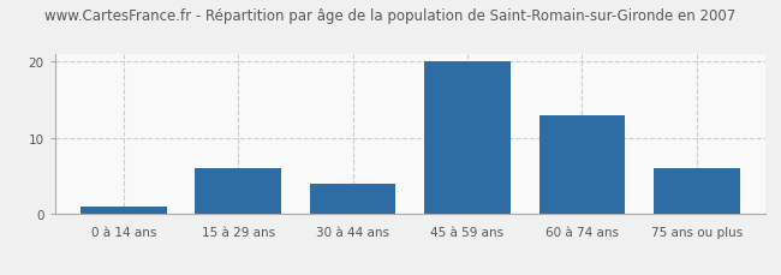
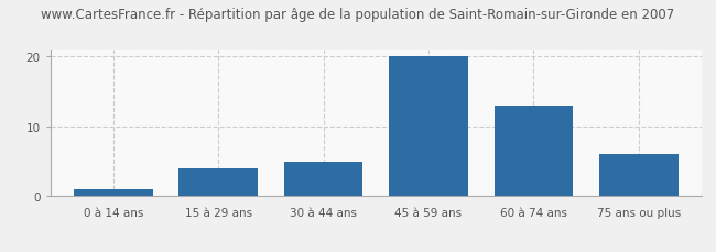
15 à 29 ans: 6 -> 4
30 à 44 ans: 4 -> 5
